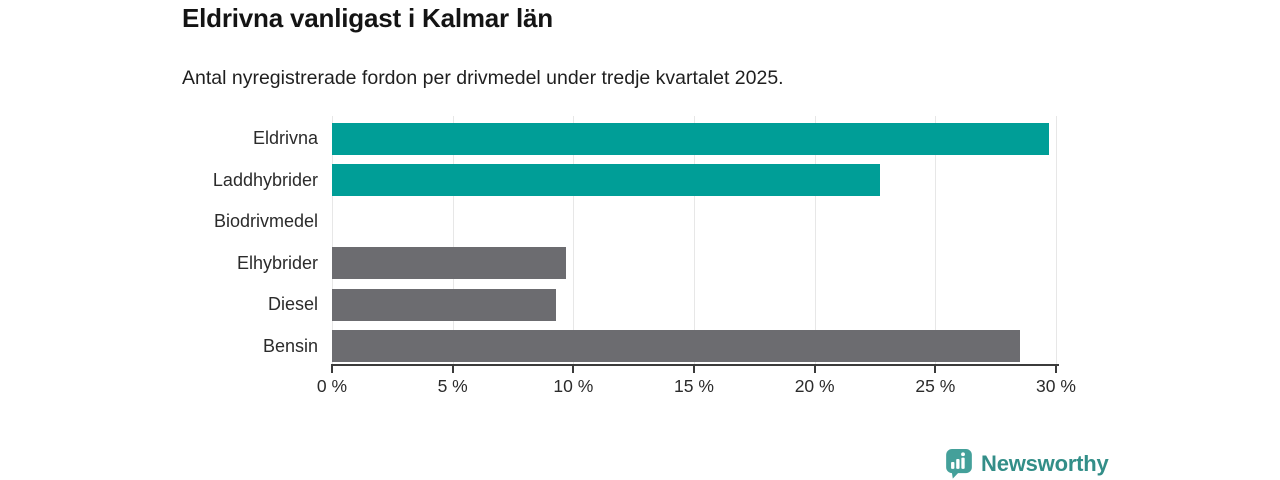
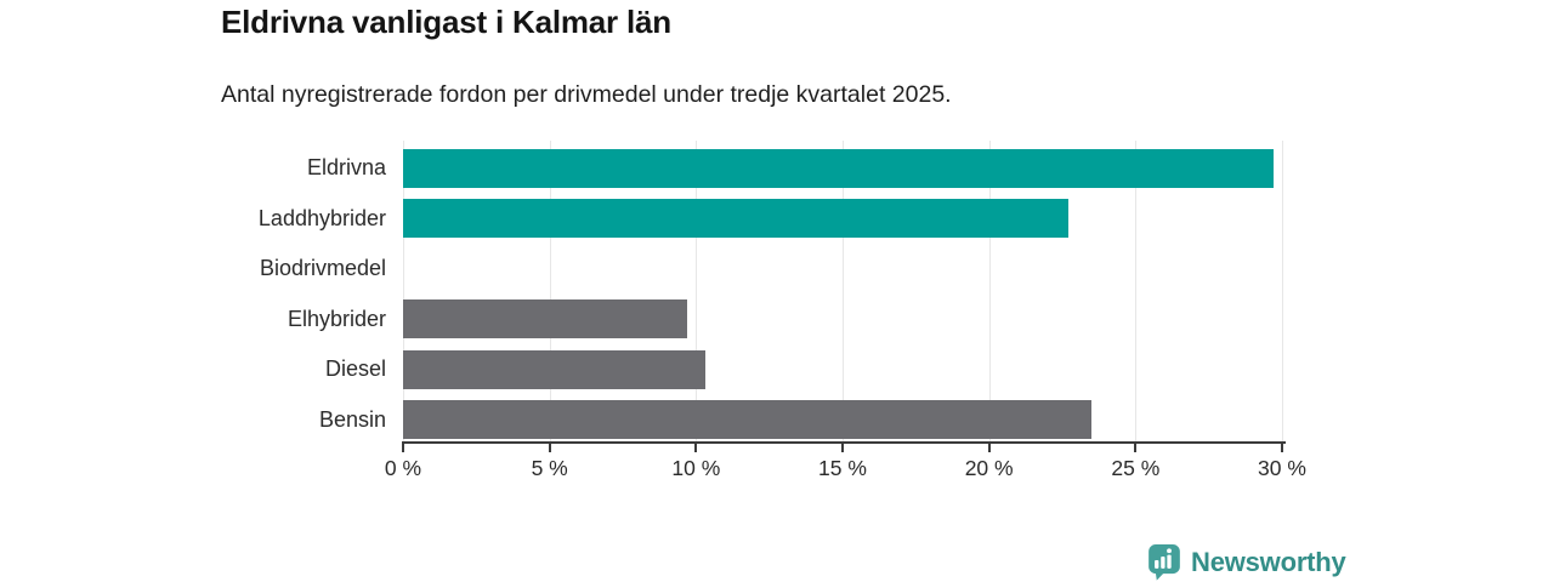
Diesel: 9.3% -> 10.3%
Bensin: 28.5% -> 23.5%
